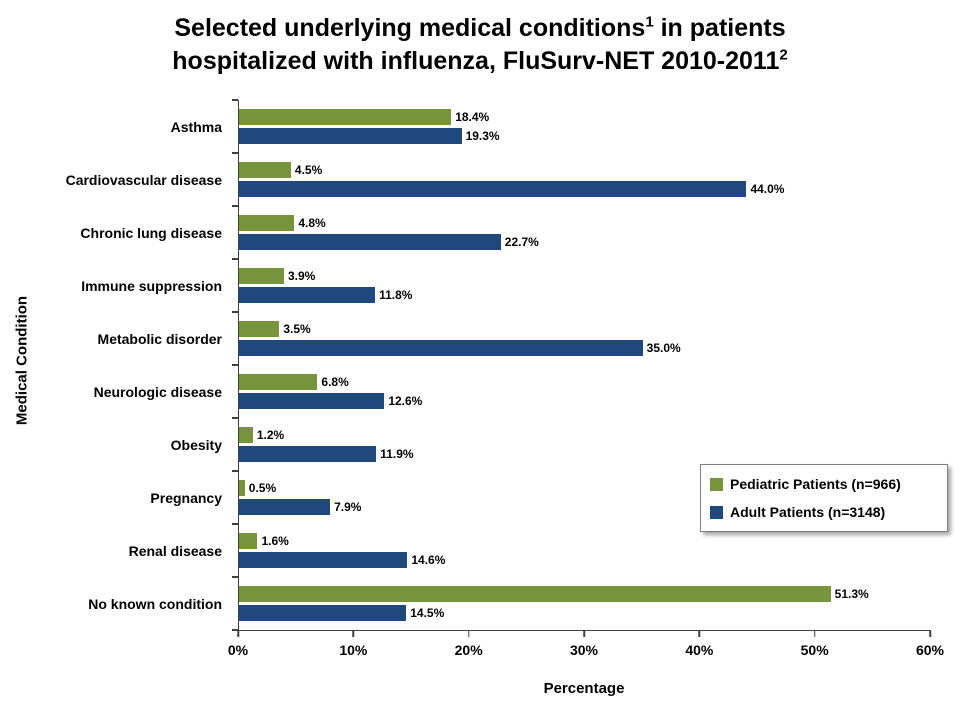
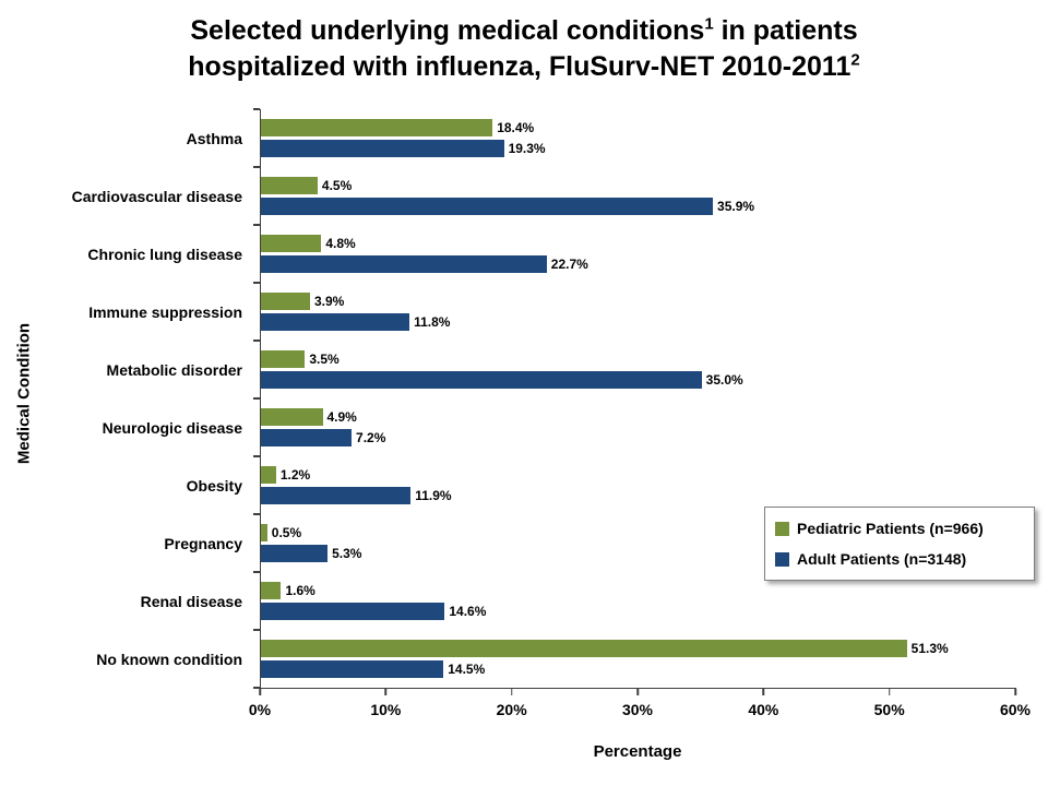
Adult Patients (n=3148)/Cardiovascular disease: 44.0% -> 35.9%
Pediatric Patients (n=966)/Neurologic disease: 6.8% -> 4.9%
Adult Patients (n=3148)/Neurologic disease: 12.6% -> 7.2%
Adult Patients (n=3148)/Pregnancy: 7.9% -> 5.3%
